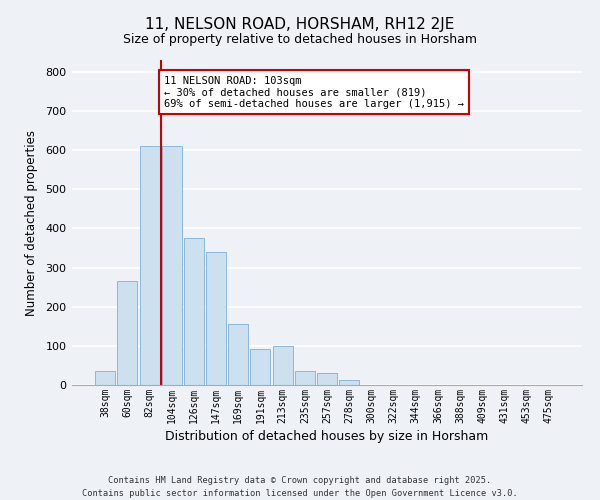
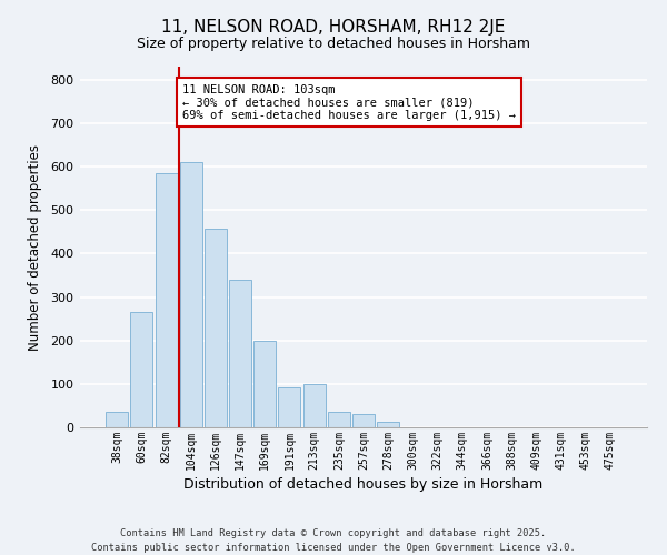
82sqm: 610 -> 585
126sqm: 375 -> 458
169sqm: 155 -> 200
